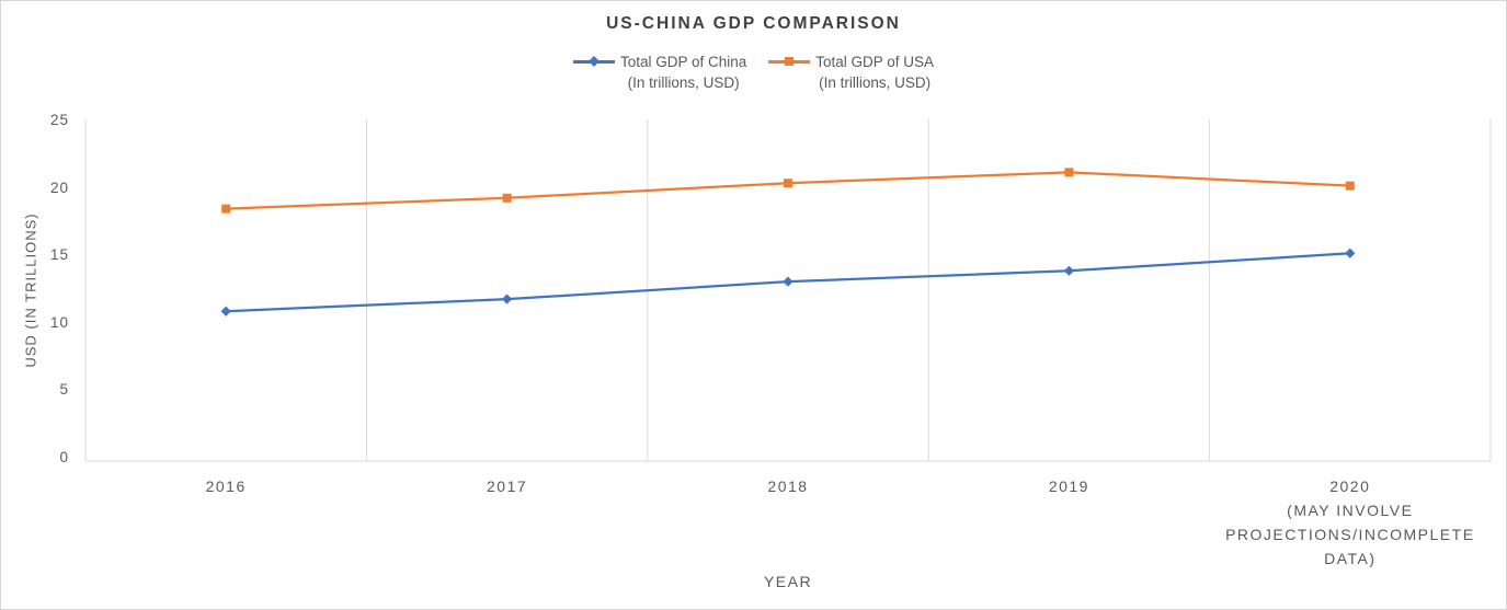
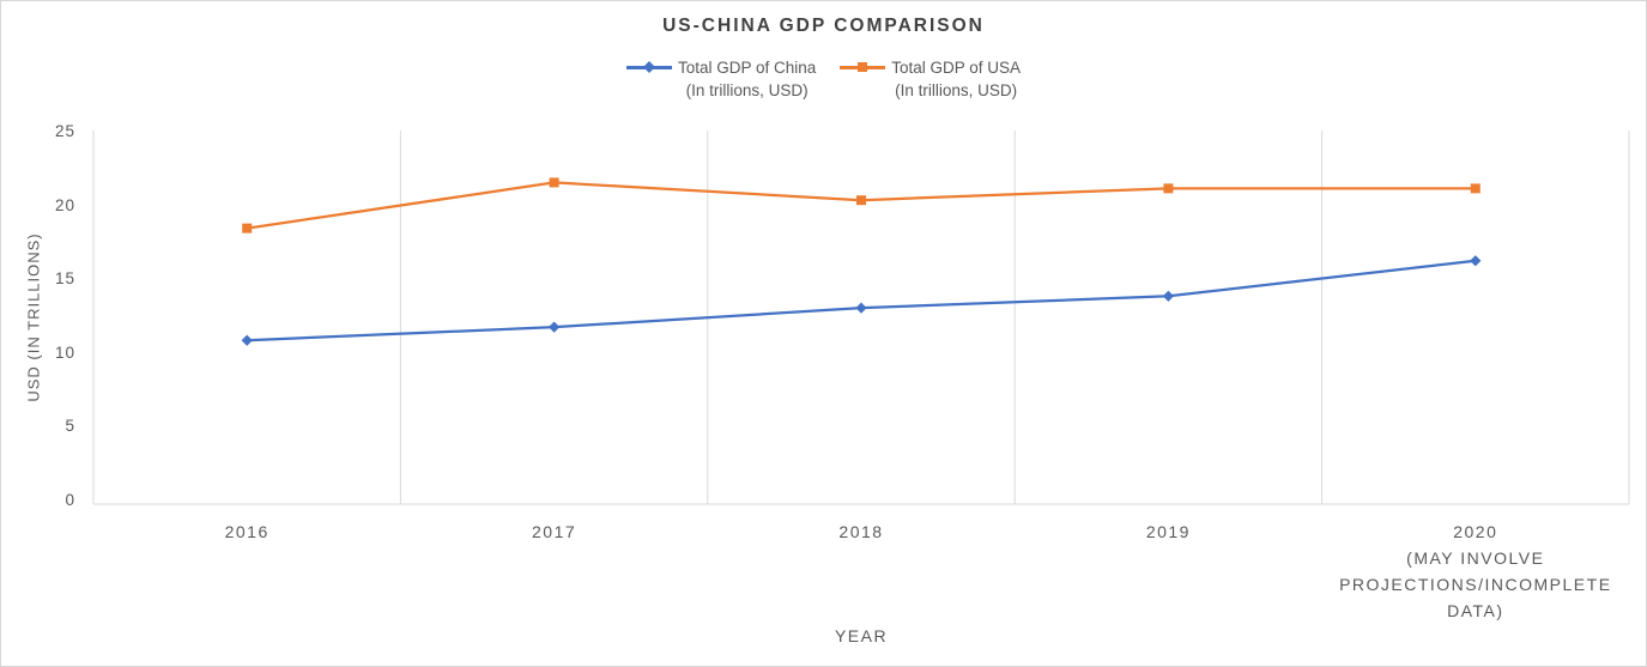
Total GDP of USA/2017: 19.5 -> 21.8
Total GDP of China/2020: 15.4 -> 16.5
Total GDP of USA/2020: 20.4 -> 21.4
